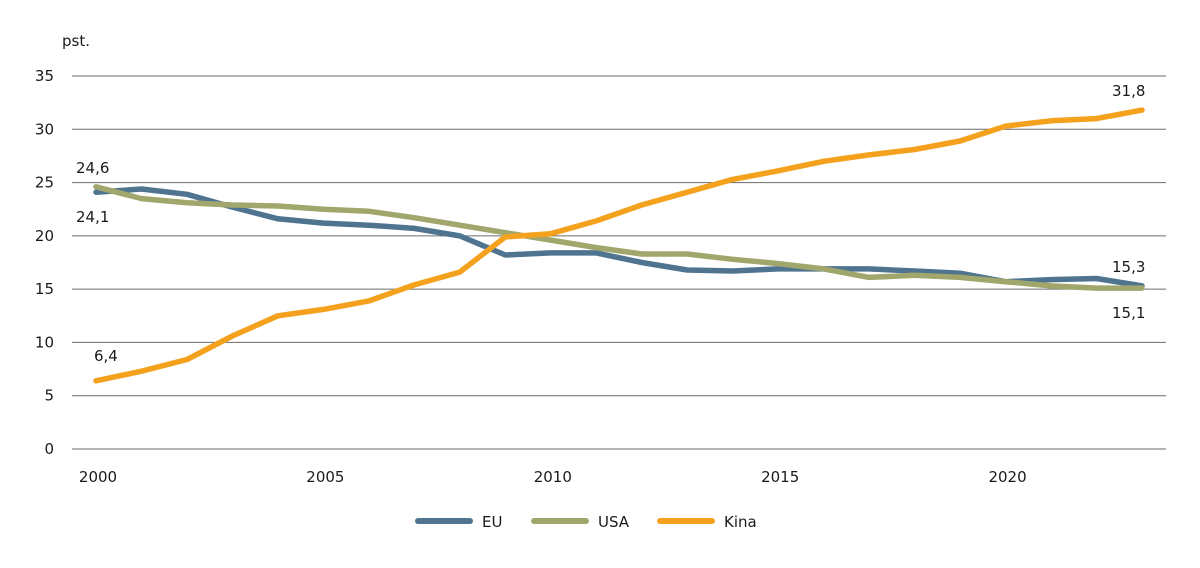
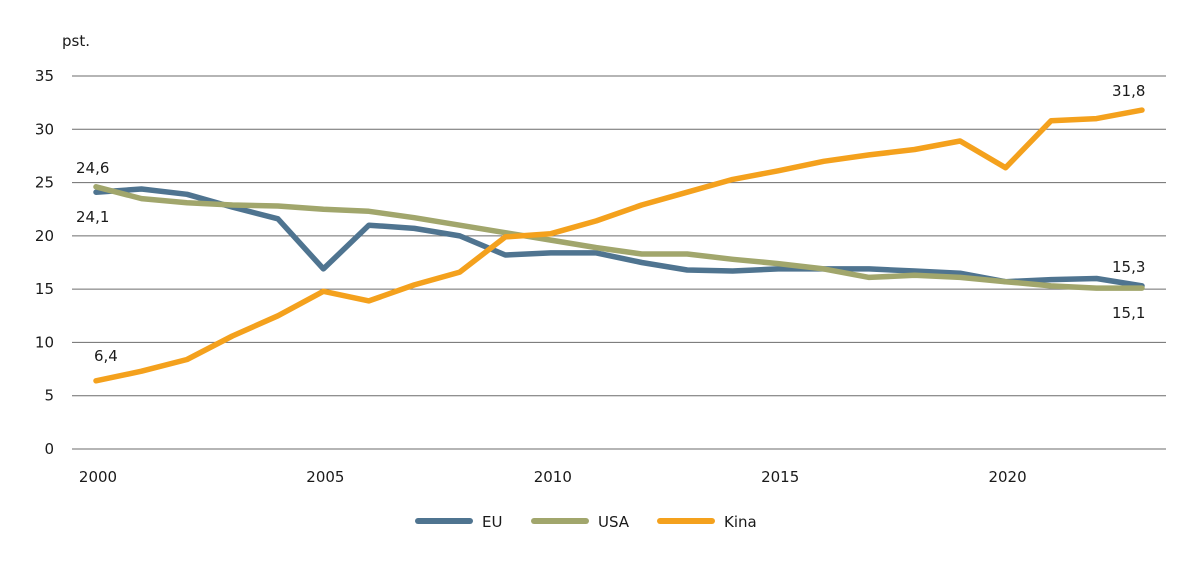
EU/2005: 21.2 -> 16.9
Kina/2005: 13.1 -> 14.8
Kina/2020: 30.3 -> 26.4
